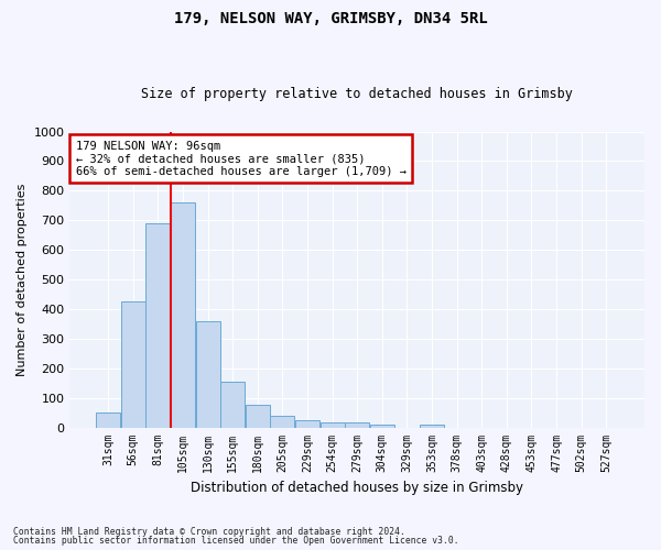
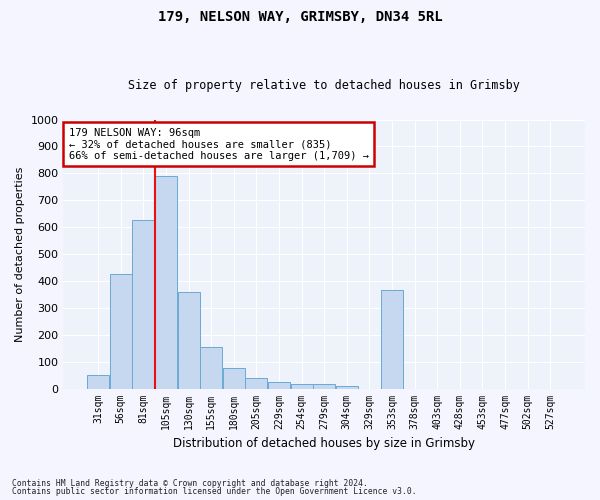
81sqm: 690 -> 625
105sqm: 760 -> 790
353sqm: 10 -> 365
